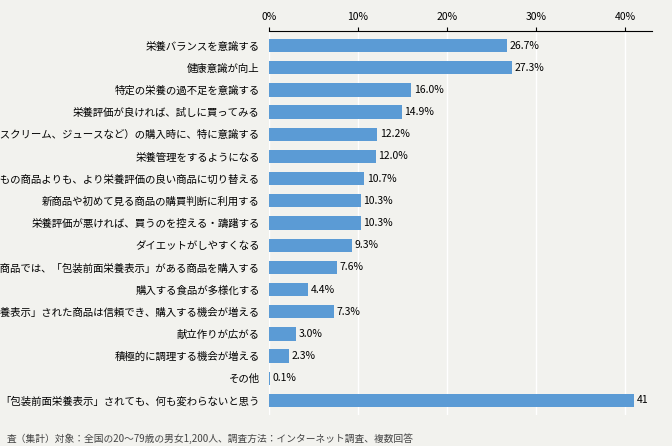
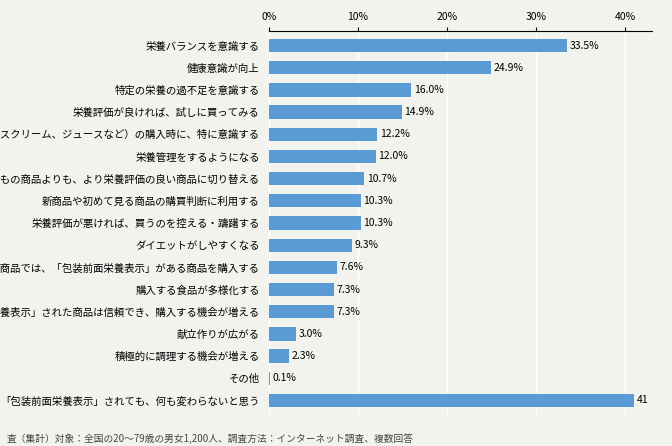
栄養バランスを意識する: 26.7% -> 33.5%
健康意識が向上: 27.3% -> 24.9%
購入する食品が多様化する: 4.4% -> 7.3%
